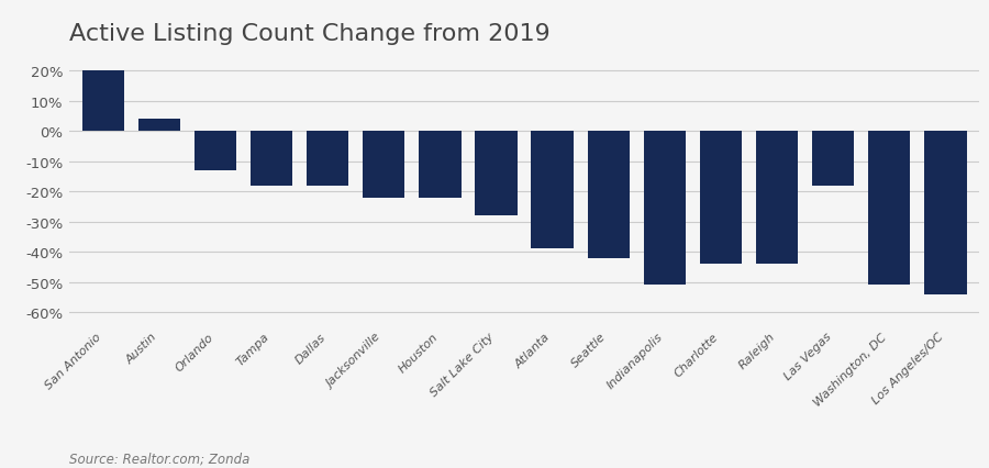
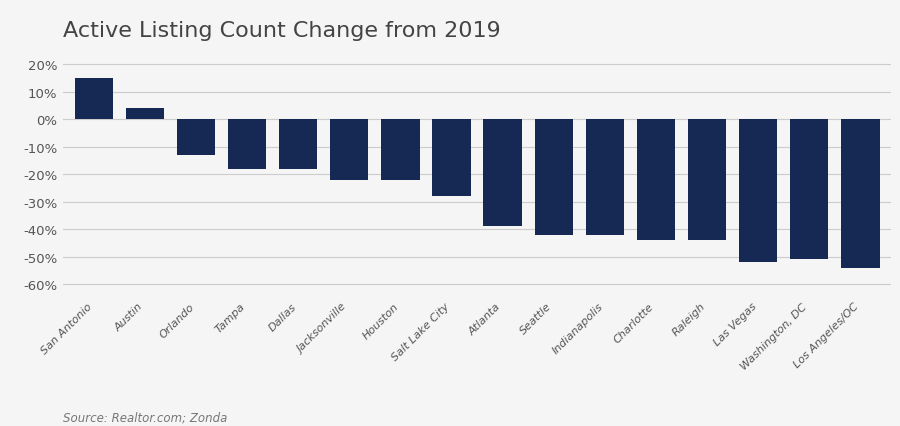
San Antonio: 20% -> 15%
Indianapolis: -51% -> -42%
Las Vegas: -18% -> -52%
